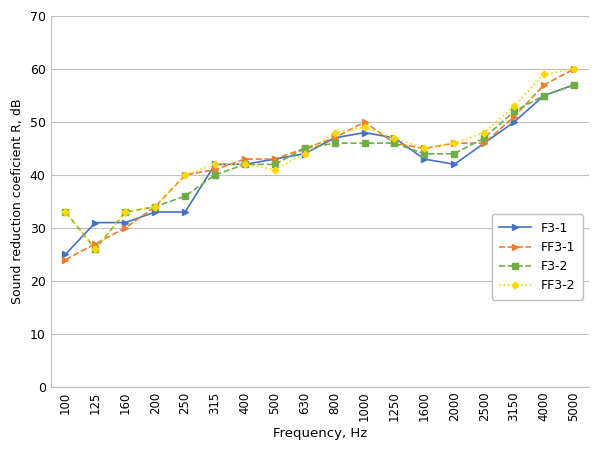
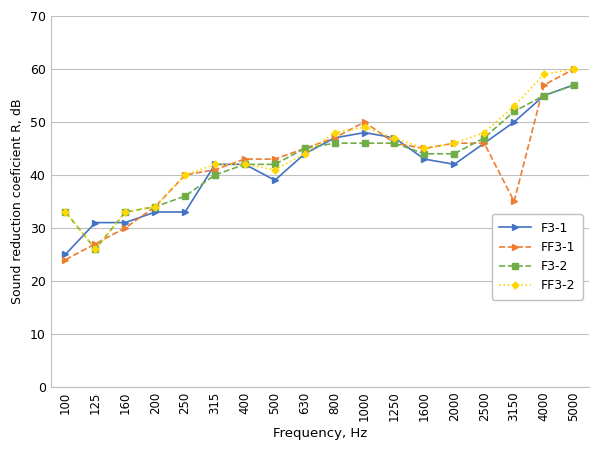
F3-1/500: 43 -> 39
FF3-1/3150: 51 -> 35
